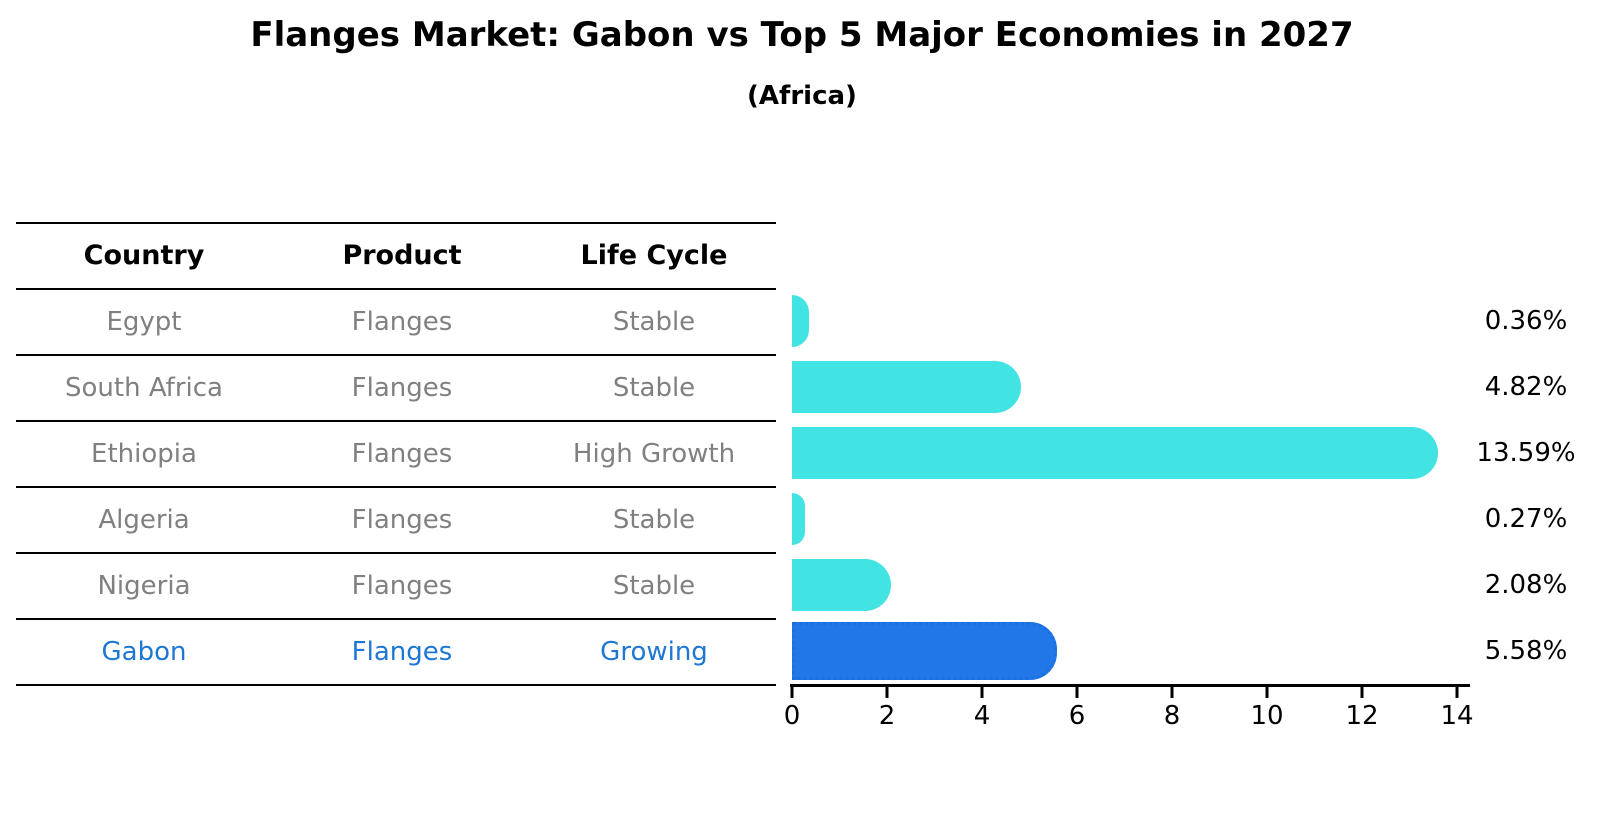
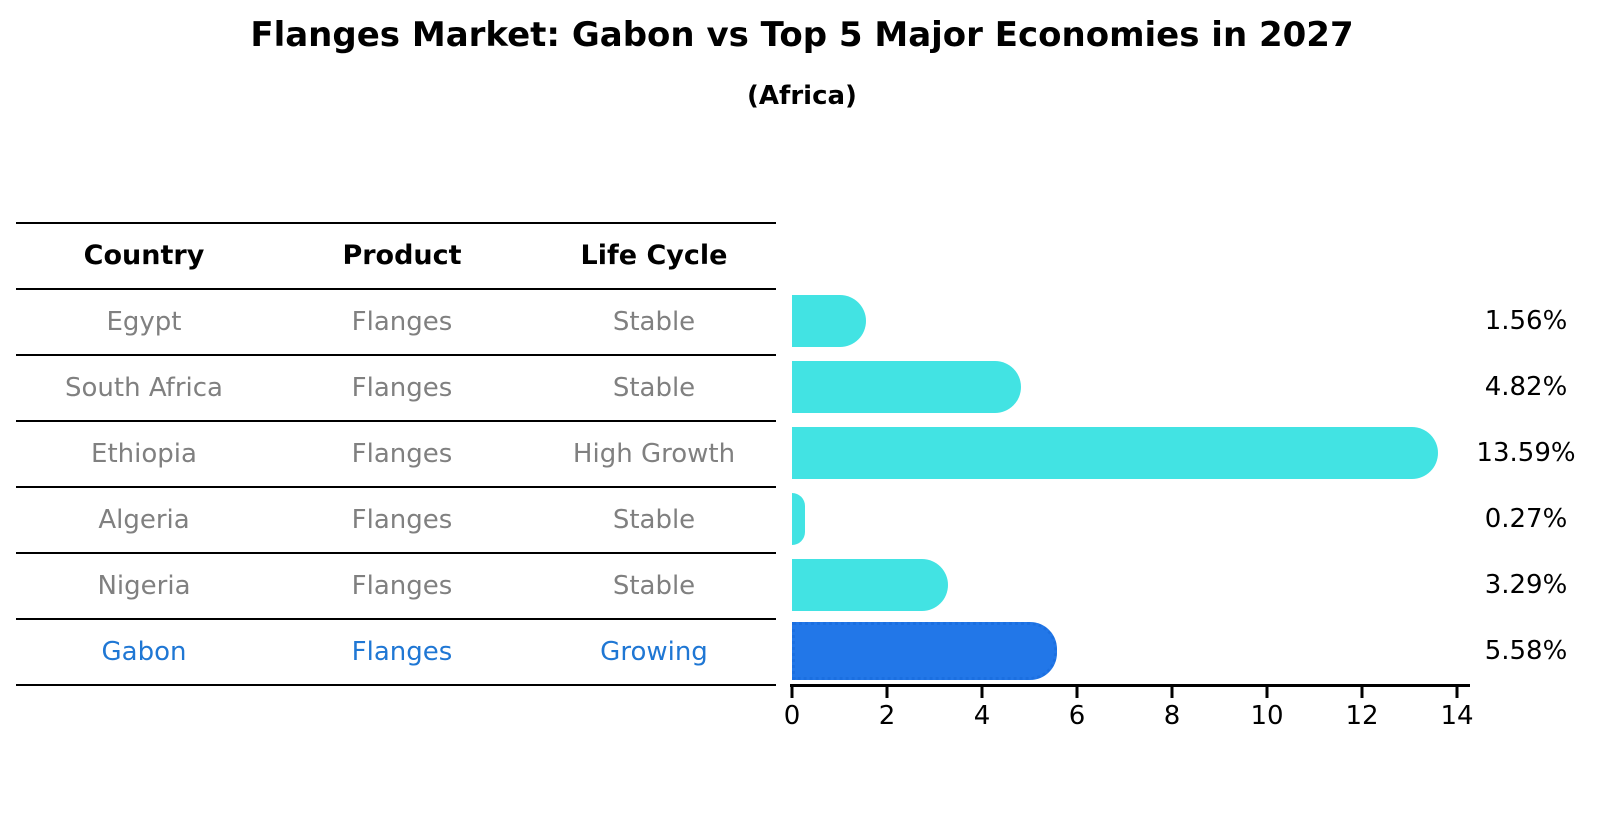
Egypt: 0.36% -> 1.56%
Nigeria: 2.08% -> 3.29%
